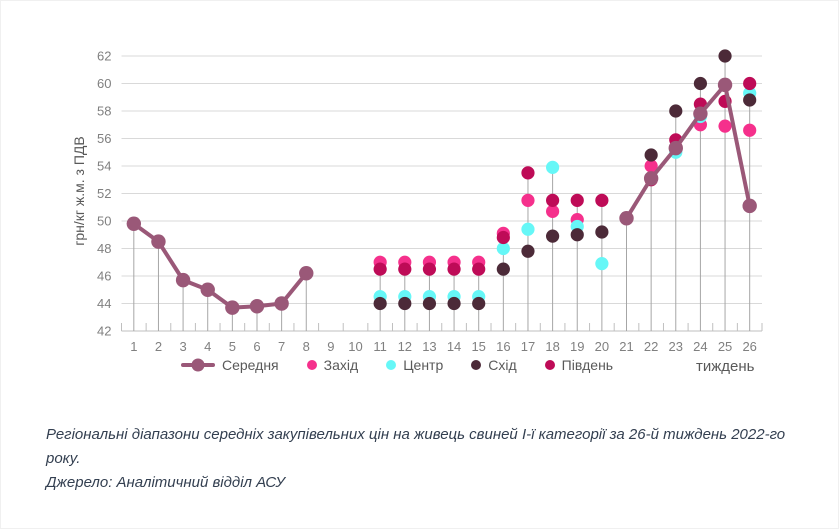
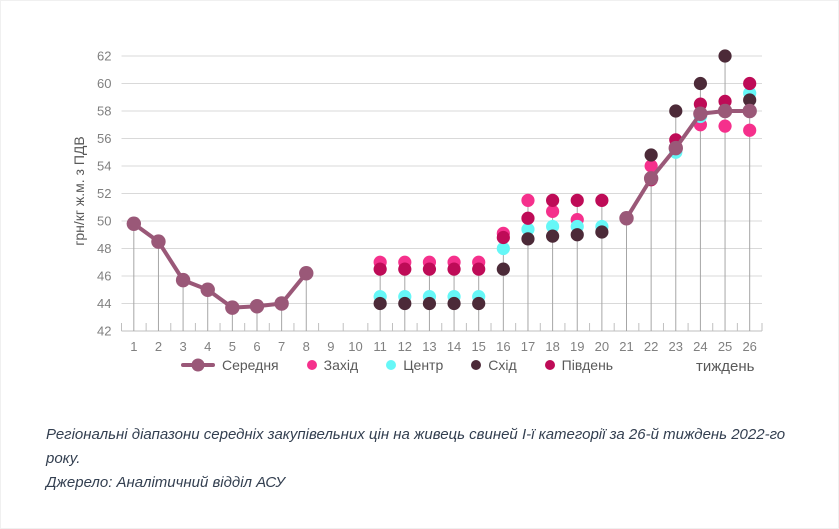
Схід/17: 47.8 -> 48.7
Південь/17: 53.5 -> 50.2
Центр/18: 53.9 -> 49.6
Центр/20: 46.9 -> 49.6
Середня/25: 59.9 -> 58.0
Середня/26: 51.1 -> 58.0
